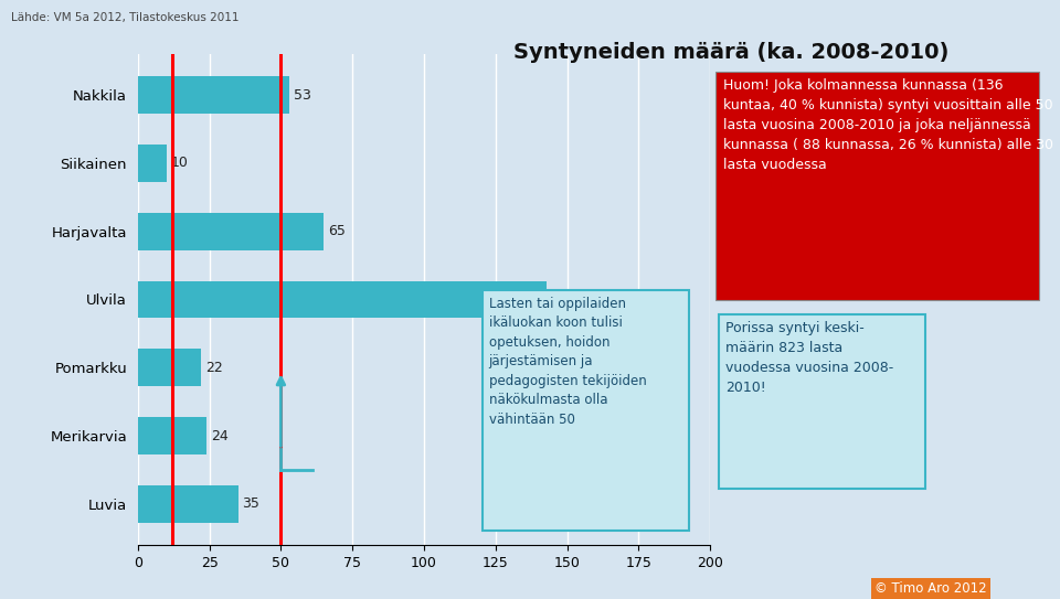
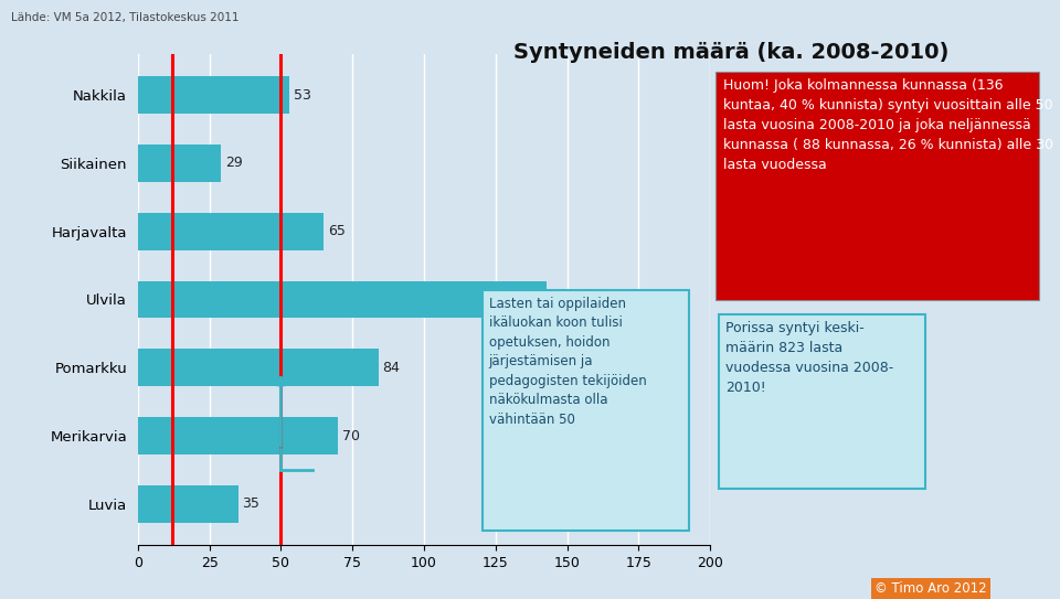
Siikainen: 10 -> 29
Pomarkku: 22 -> 84
Merikarvia: 24 -> 70
